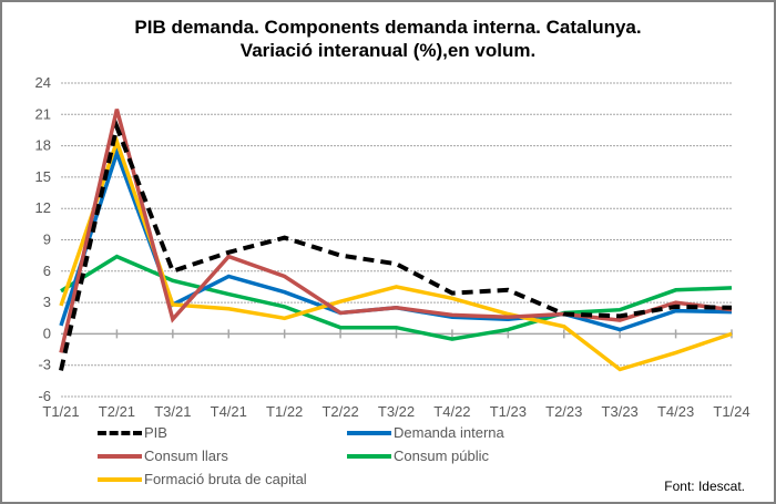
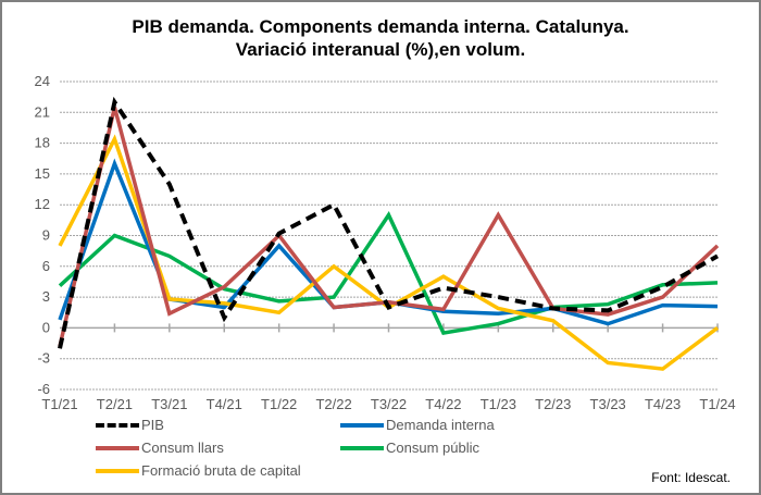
PIB/T1/21: -4 -> -2
Formació bruta de capital/T1/21: 3 -> 8
PIB/T2/21: 20 -> 22
Demanda interna/T2/21: 17 -> 16
Consum públic/T2/21: 7 -> 9
PIB/T3/21: 6 -> 14
Consum públic/T3/21: 5 -> 7
PIB/T4/21: 8 -> 1
Demanda interna/T4/21: 6 -> 2
Consum llars/T4/21: 7 -> 4
Demanda interna/T1/22: 4 -> 8
Consum llars/T1/22: 6 -> 9
PIB/T2/22: 8 -> 12
Consum públic/T2/22: 1 -> 3
Formació bruta de capital/T2/22: 3 -> 6
PIB/T3/22: 7 -> 2
Consum públic/T3/22: 1 -> 11
Formació bruta de capital/T3/22: 4 -> 2
Formació bruta de capital/T4/22: 3 -> 5
PIB/T1/23: 4 -> 3
Consum llars/T1/23: 2 -> 11
PIB/T4/23: 3 -> 4
Formació bruta de capital/T4/23: -2 -> -4
PIB/T1/24: 2 -> 7
Consum llars/T1/24: 2 -> 8
